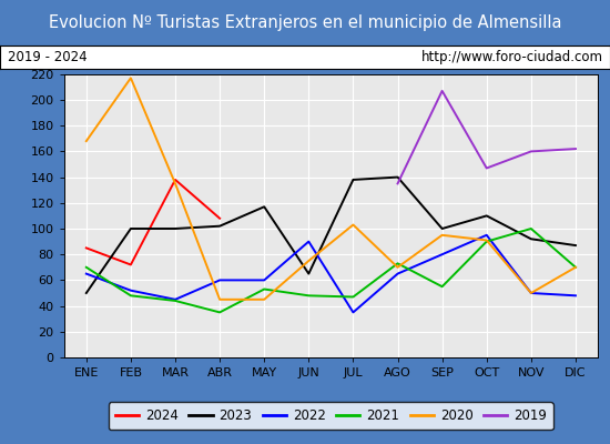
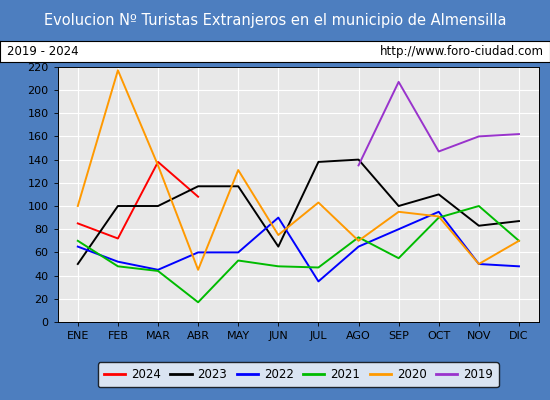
2020/ENE: 168 -> 100
2023/ABR: 102 -> 117
2021/ABR: 35 -> 17
2020/MAY: 45 -> 131
2023/NOV: 92 -> 83
